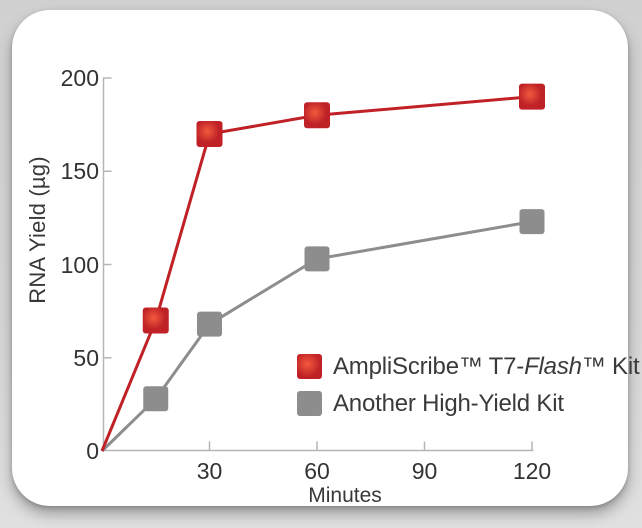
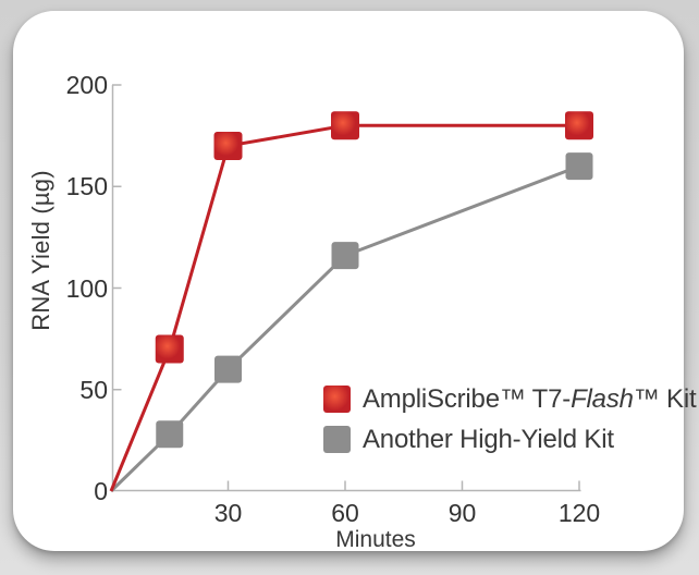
Another High-Yield Kit/30: 68 -> 60
Another High-Yield Kit/60: 103 -> 116
AmpliScribe™ T7-Flash™ Kit/120: 190 -> 180
Another High-Yield Kit/120: 123 -> 160
